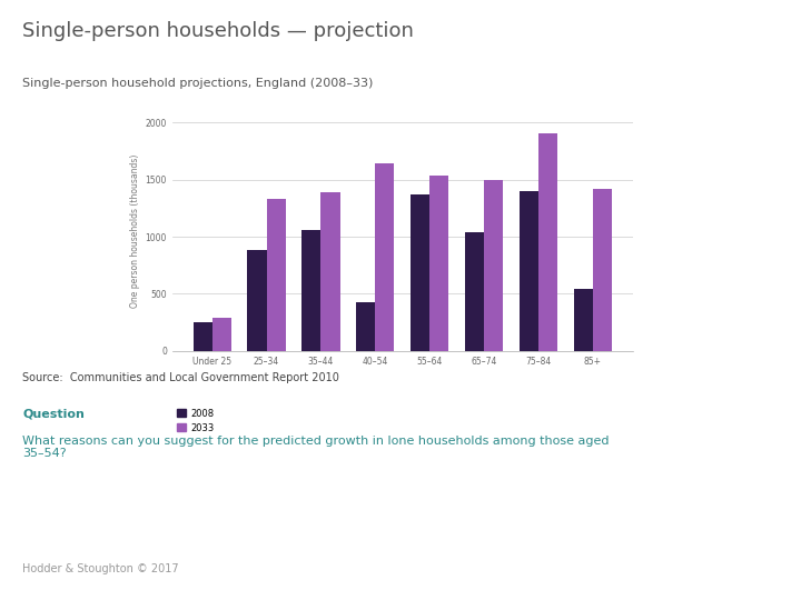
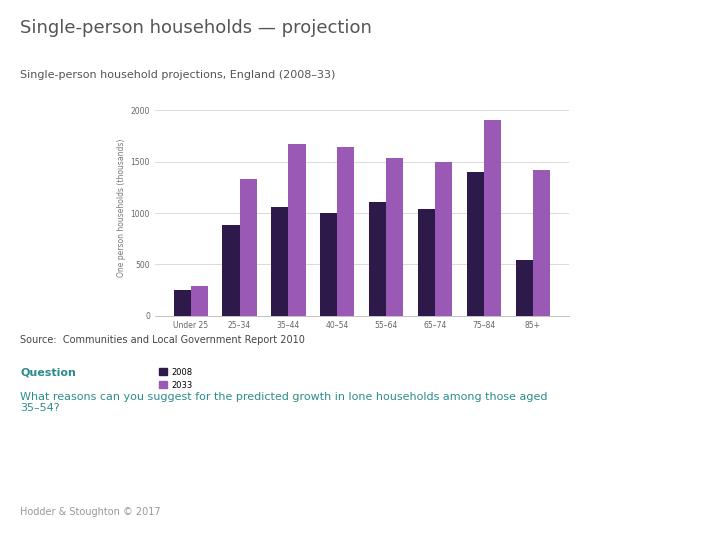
2033/35–44: 1390 -> 1670
2008/40–54: 430 -> 1000
2008/55–64: 1370 -> 1110
